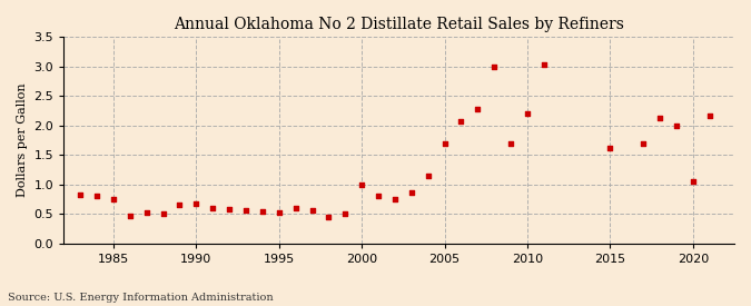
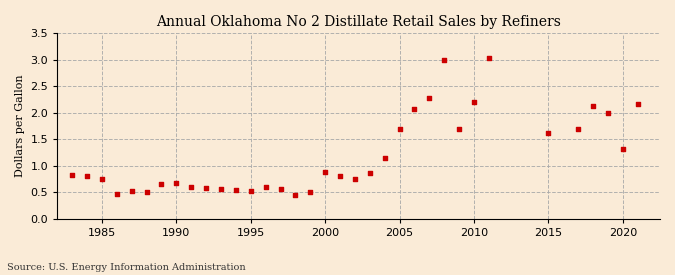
2000: 1.00 -> 0.88
2020: 1.06 -> 1.31
